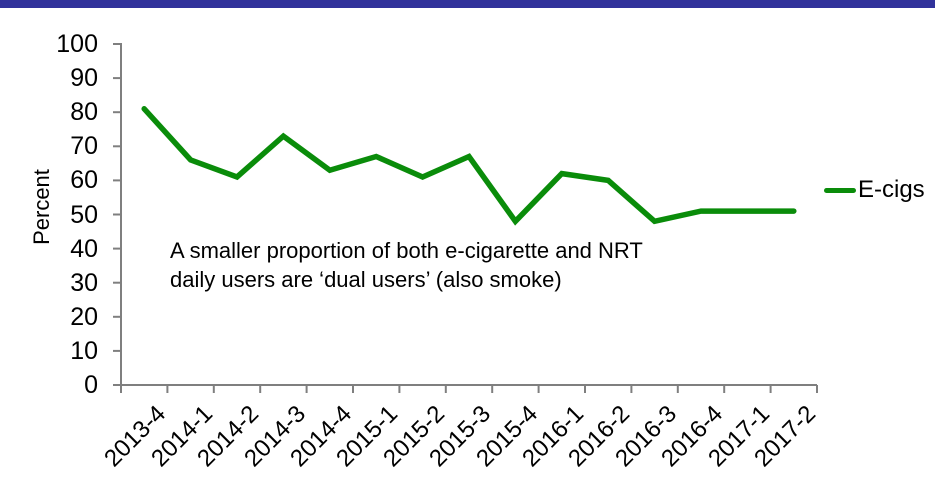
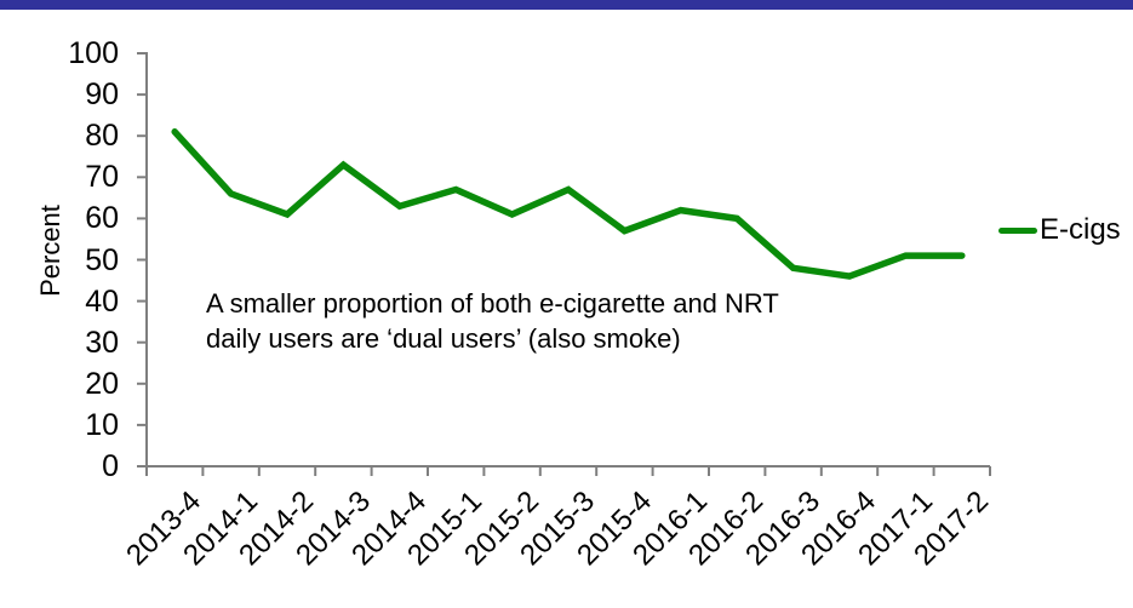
2015-4: 48 -> 57
2016-4: 51 -> 46
